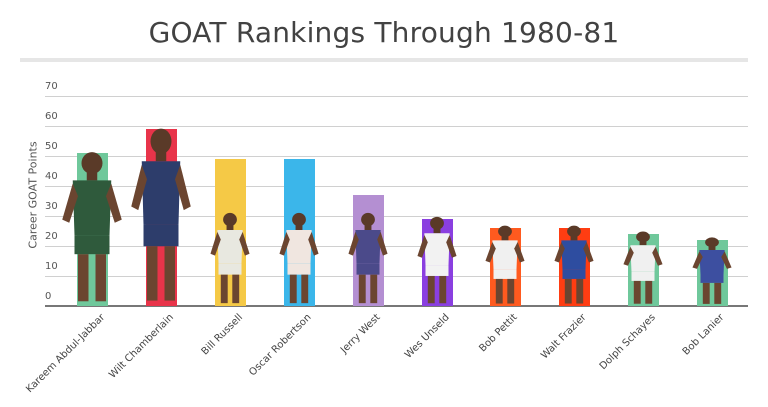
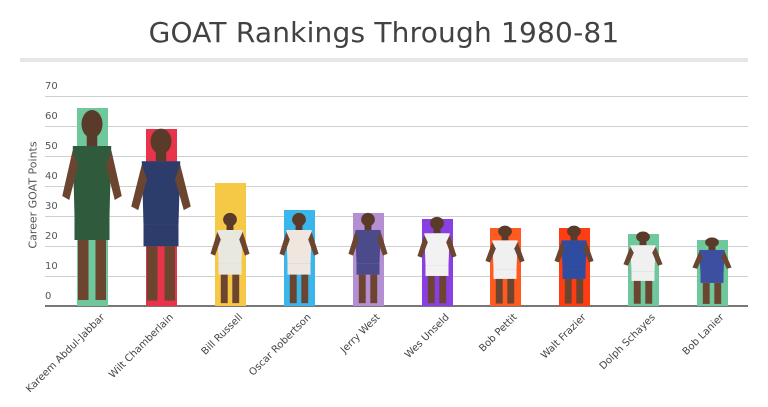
Kareem Abdul-Jabbar: 51 -> 66
Bill Russell: 49 -> 41
Oscar Robertson: 49 -> 32
Jerry West: 37 -> 31
